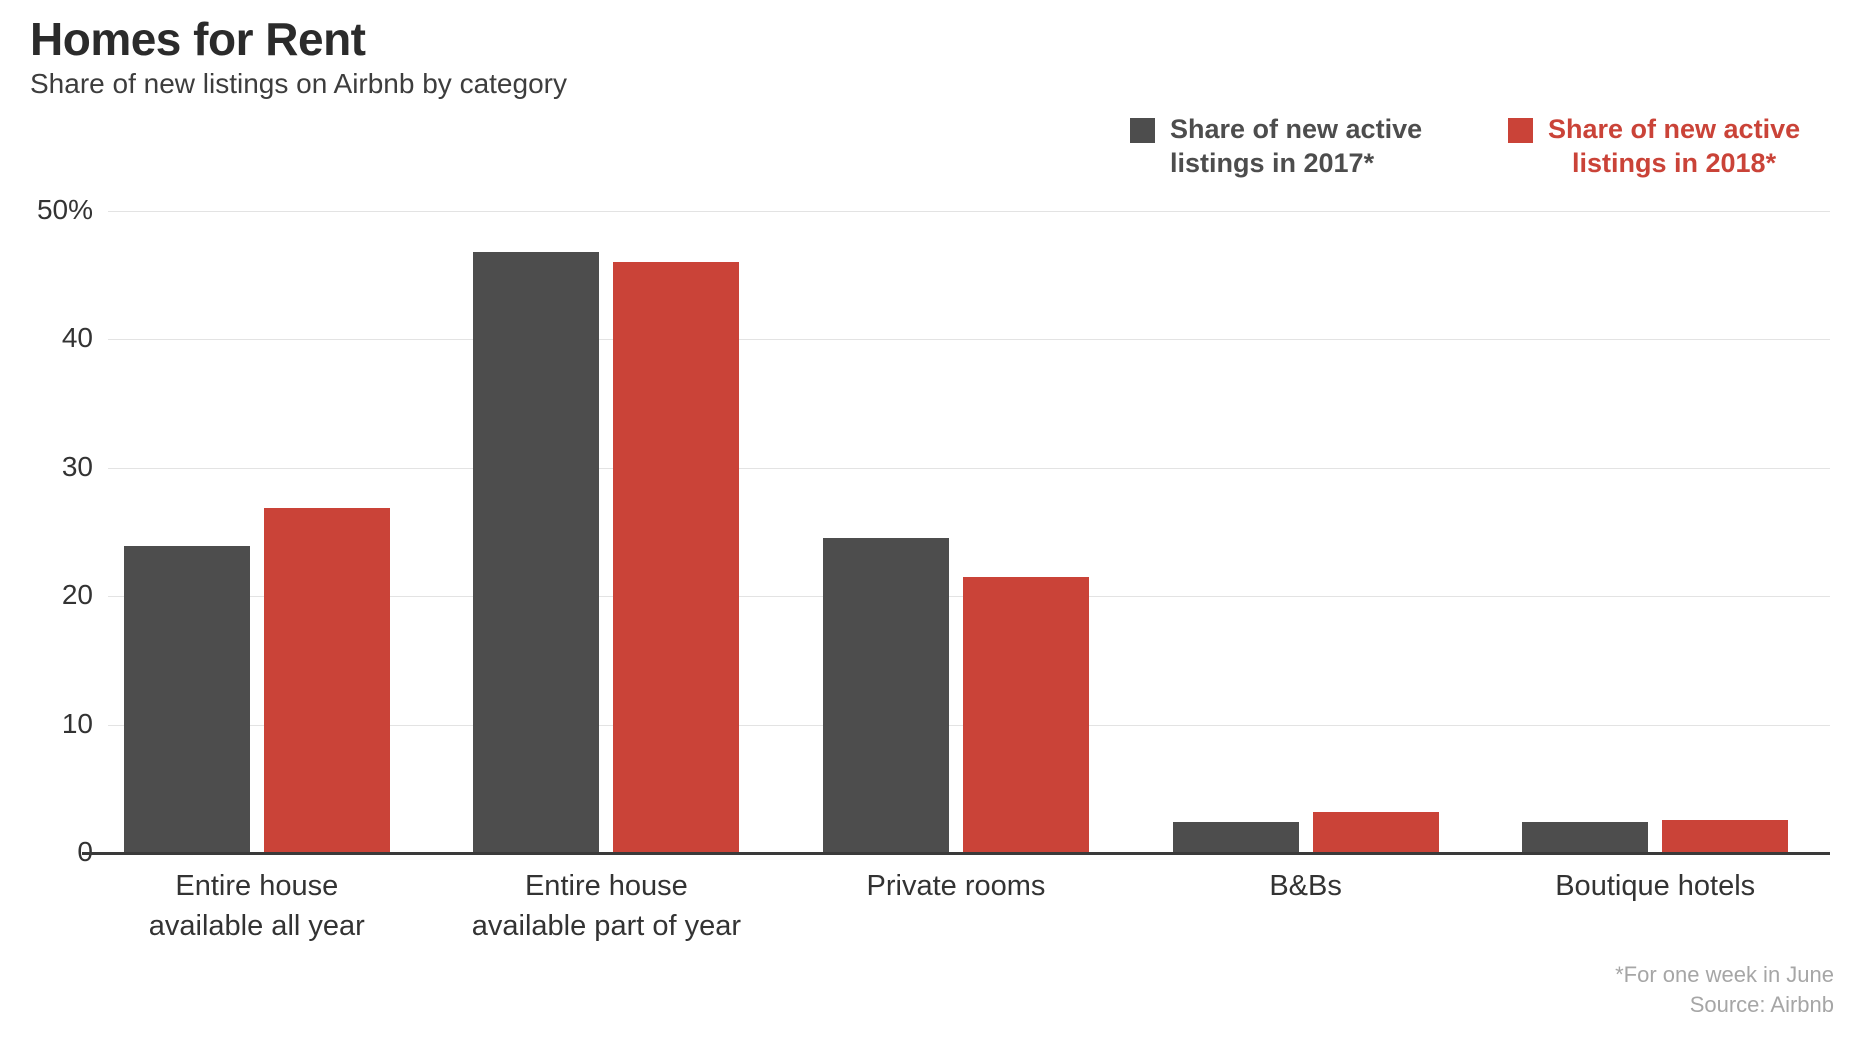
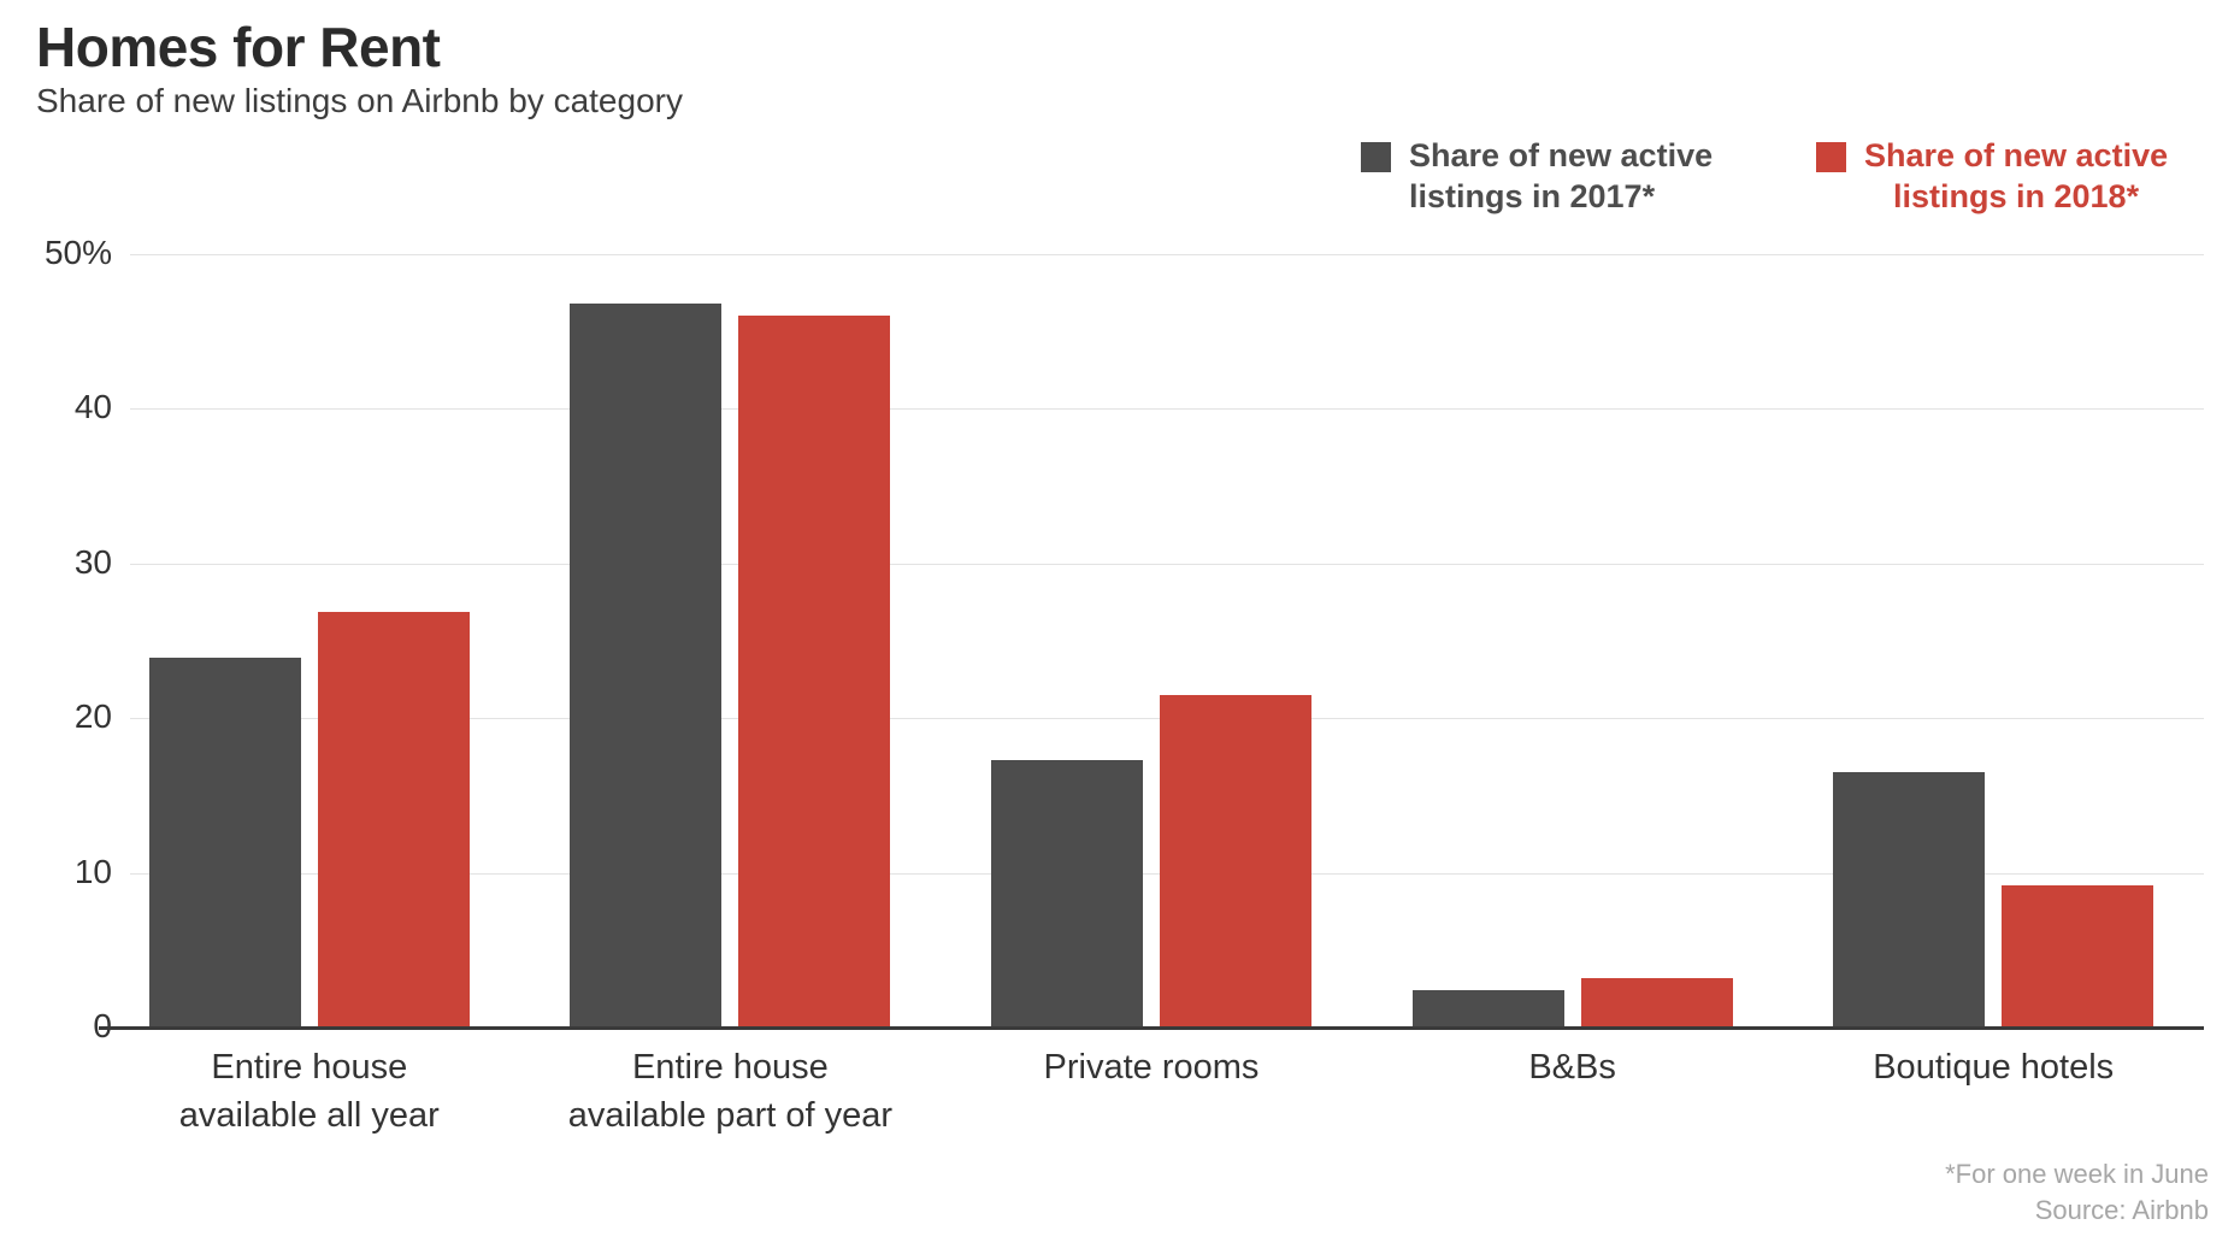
Share of new active listings in 2017*/Private rooms: 24.5% -> 17.3%
Share of new active listings in 2017*/Boutique hotels: 2.4% -> 16.5%
Share of new active listings in 2018*/Boutique hotels: 2.6% -> 9.2%
